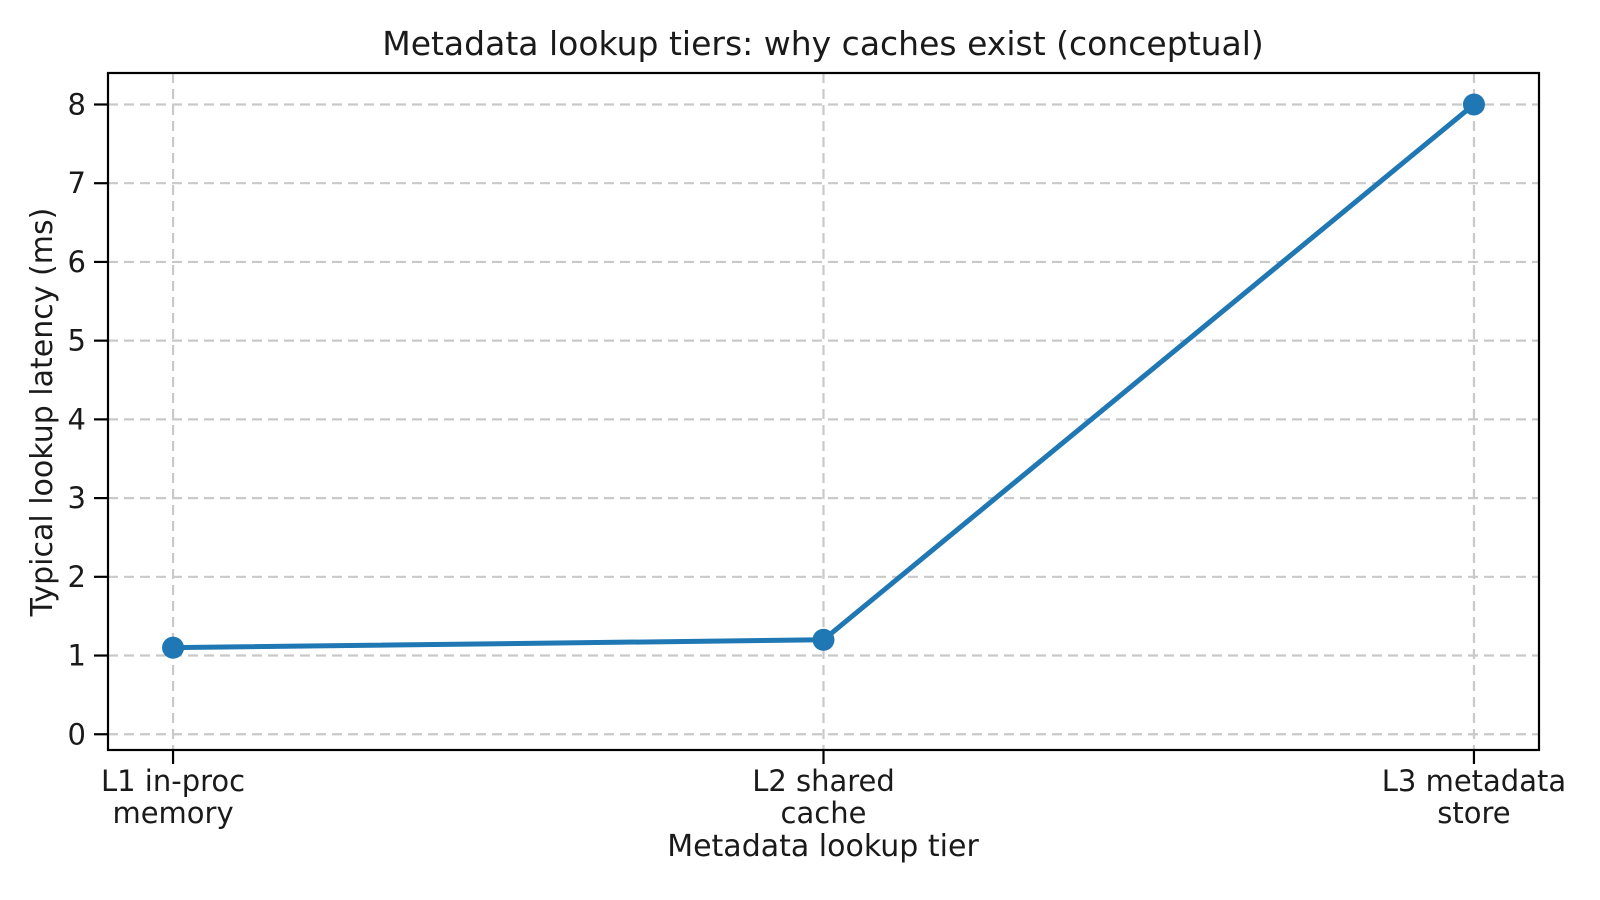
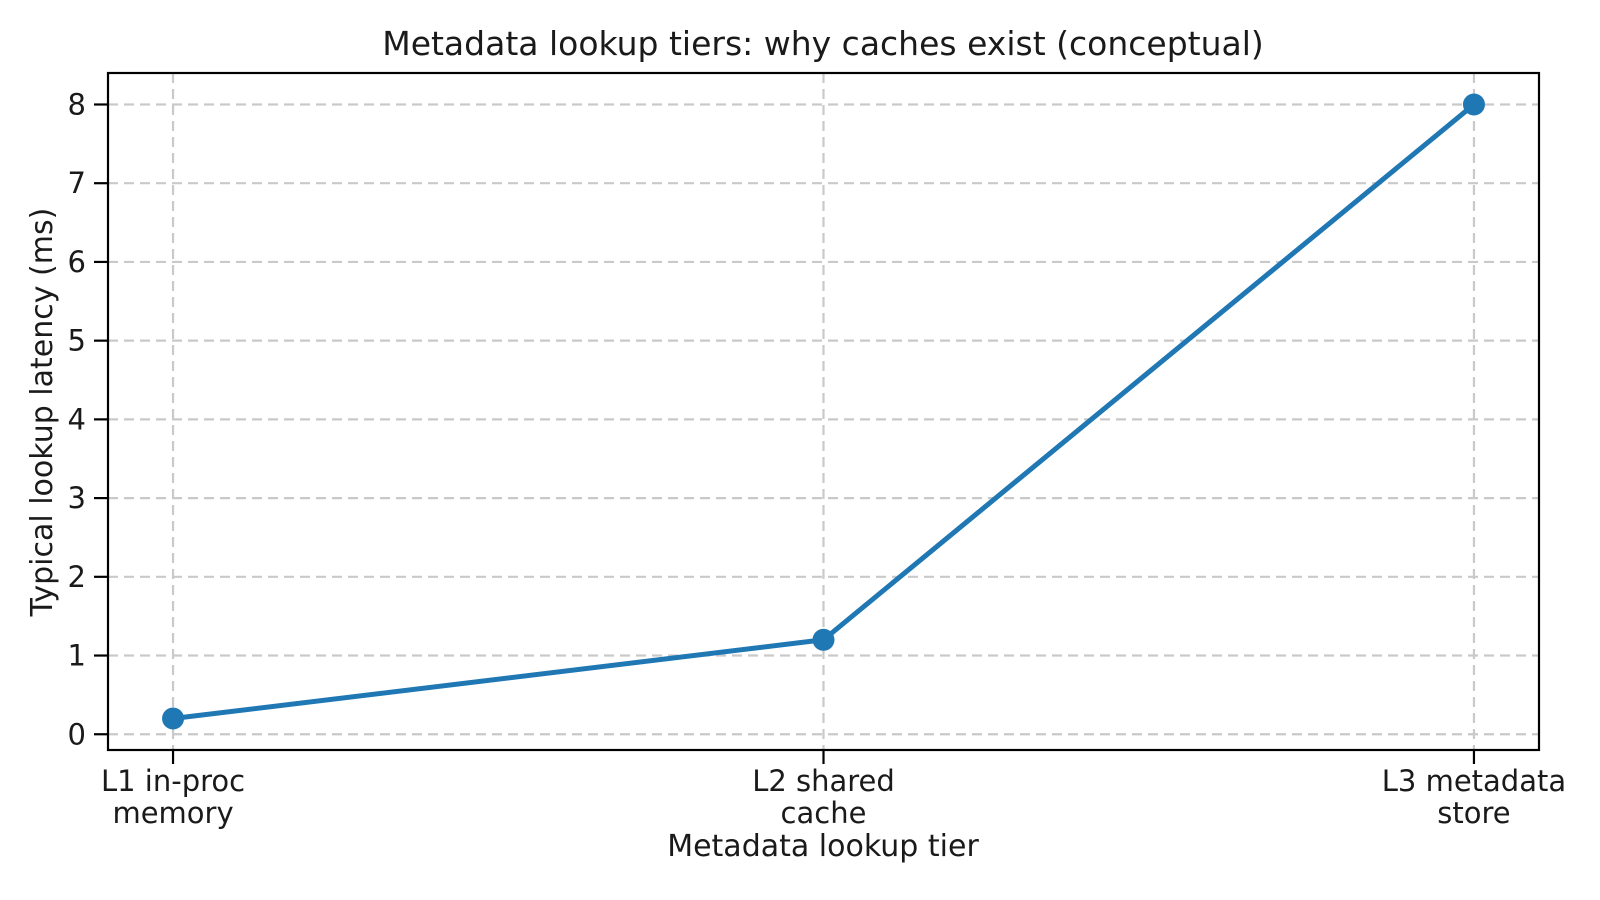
L1 in-proc memory: 1.1 -> 0.2
